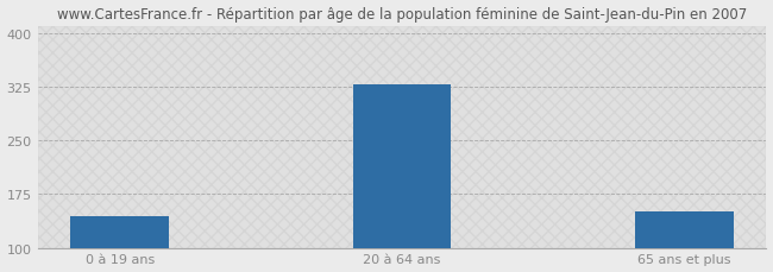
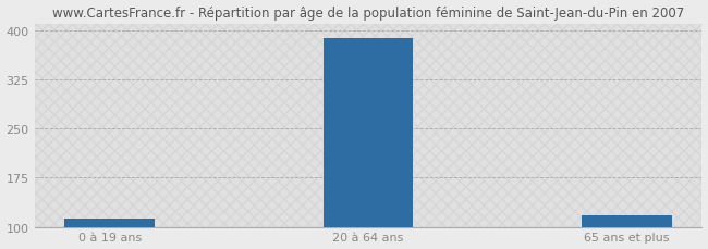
0 à 19 ans: 144 -> 113
20 à 64 ans: 328 -> 388
65 ans et plus: 150 -> 118
